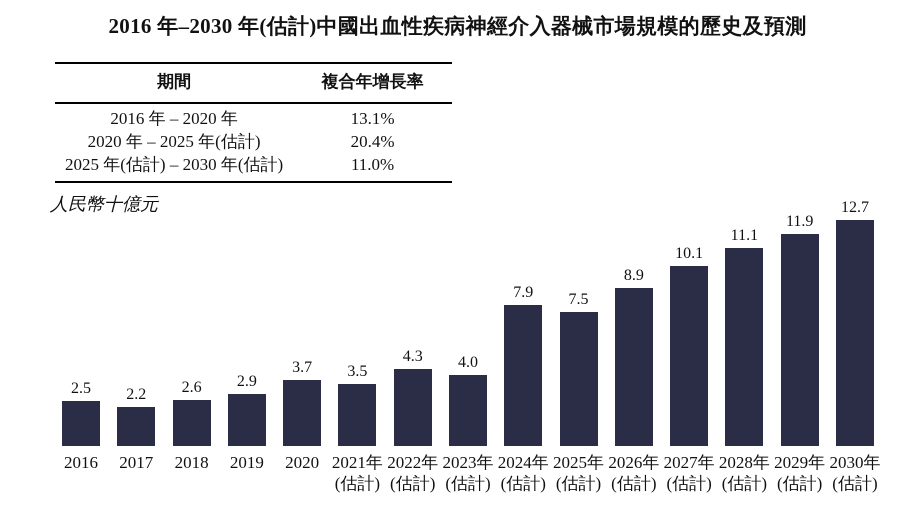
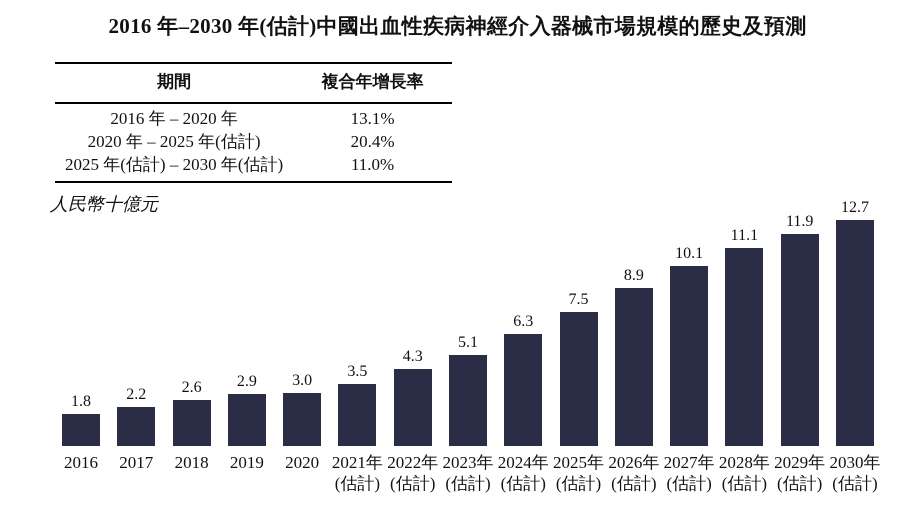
2016: 2.5 -> 1.8
2020: 3.7 -> 3.0
2023年(估計): 4.0 -> 5.1
2024年(估計): 7.9 -> 6.3
